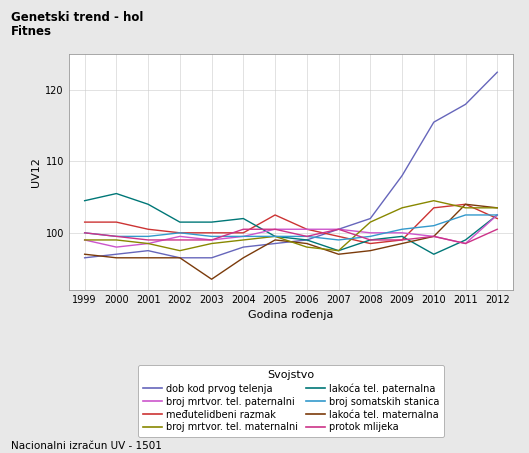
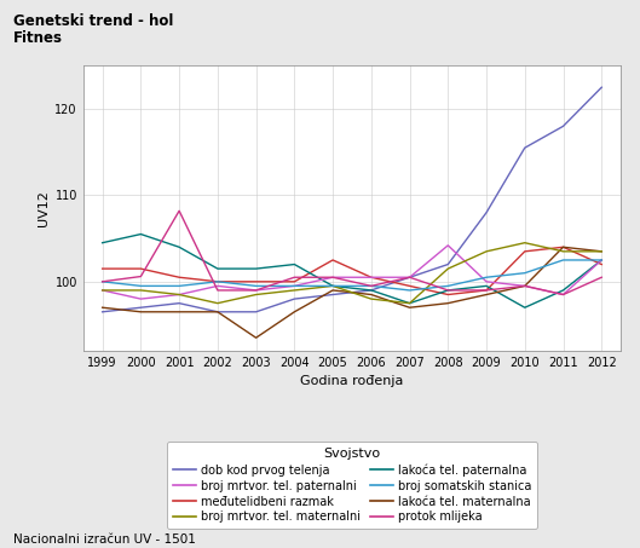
protok mlijeka/2000: 99.5 -> 100.6
protok mlijeka/2001: 99.0 -> 108.2
broj mrtvor. tel. paternalni/2008: 100.0 -> 104.2
